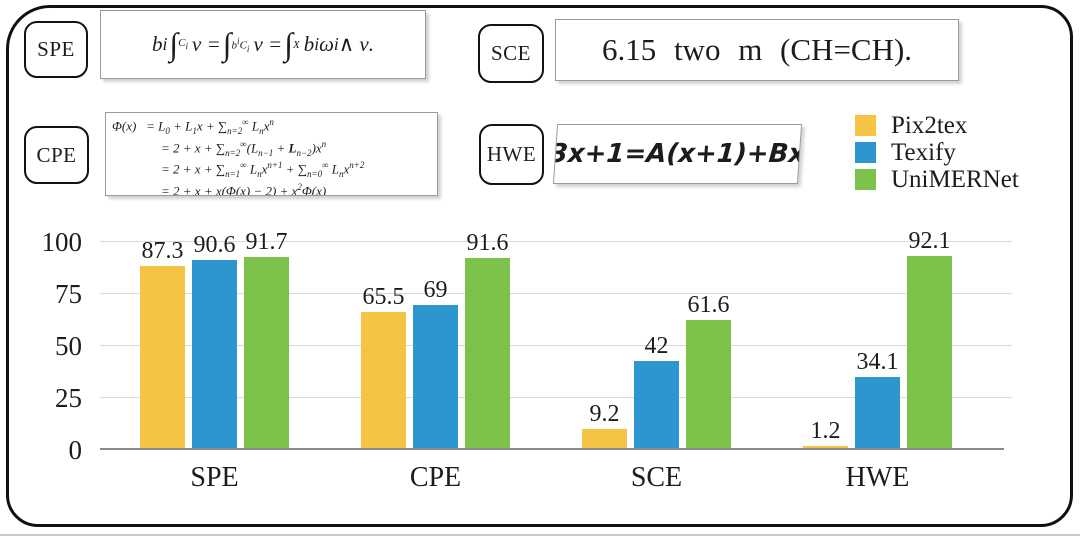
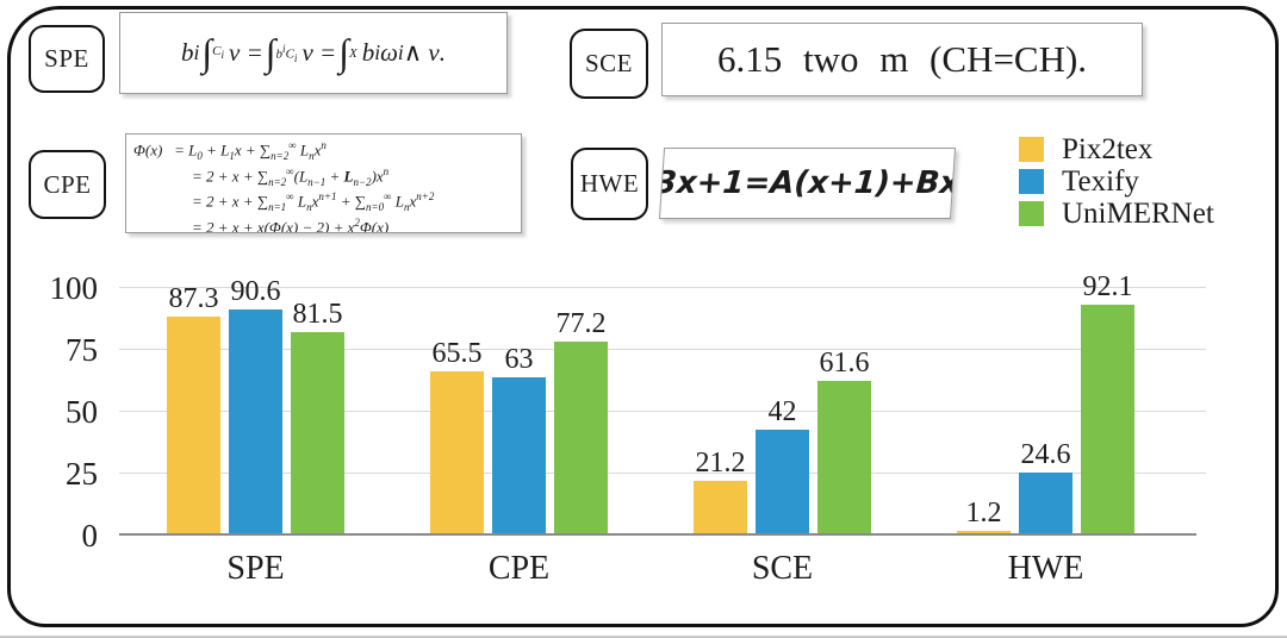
UniMERNet/SPE: 91.7 -> 81.5
Texify/CPE: 69 -> 63
UniMERNet/CPE: 91.6 -> 77.2
Pix2tex/SCE: 9.2 -> 21.2
Texify/HWE: 34.1 -> 24.6
